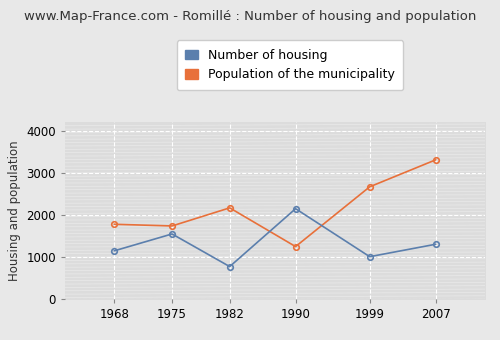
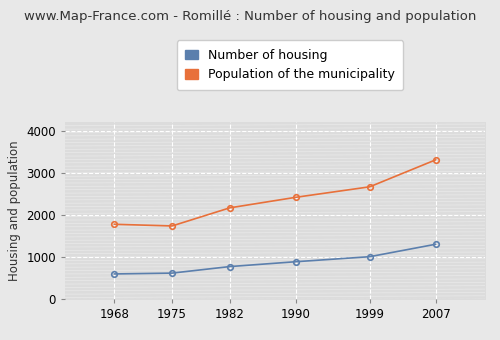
Number of housing/1968: 1150 -> 600
Number of housing/1975: 1550 -> 620
Number of housing/1990: 2150 -> 890
Population of the municipality/1990: 1250 -> 2420
